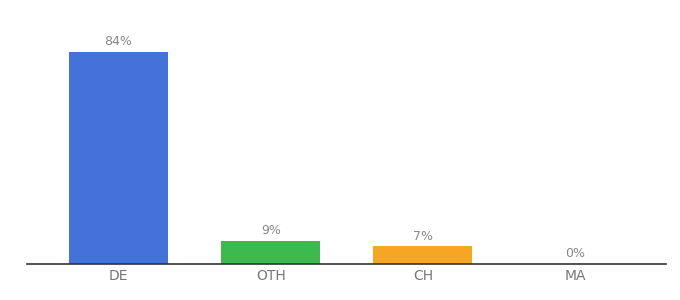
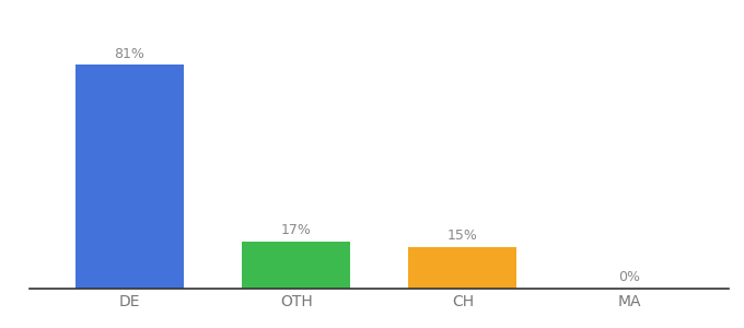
DE: 84% -> 81%
OTH: 9% -> 17%
CH: 7% -> 15%
